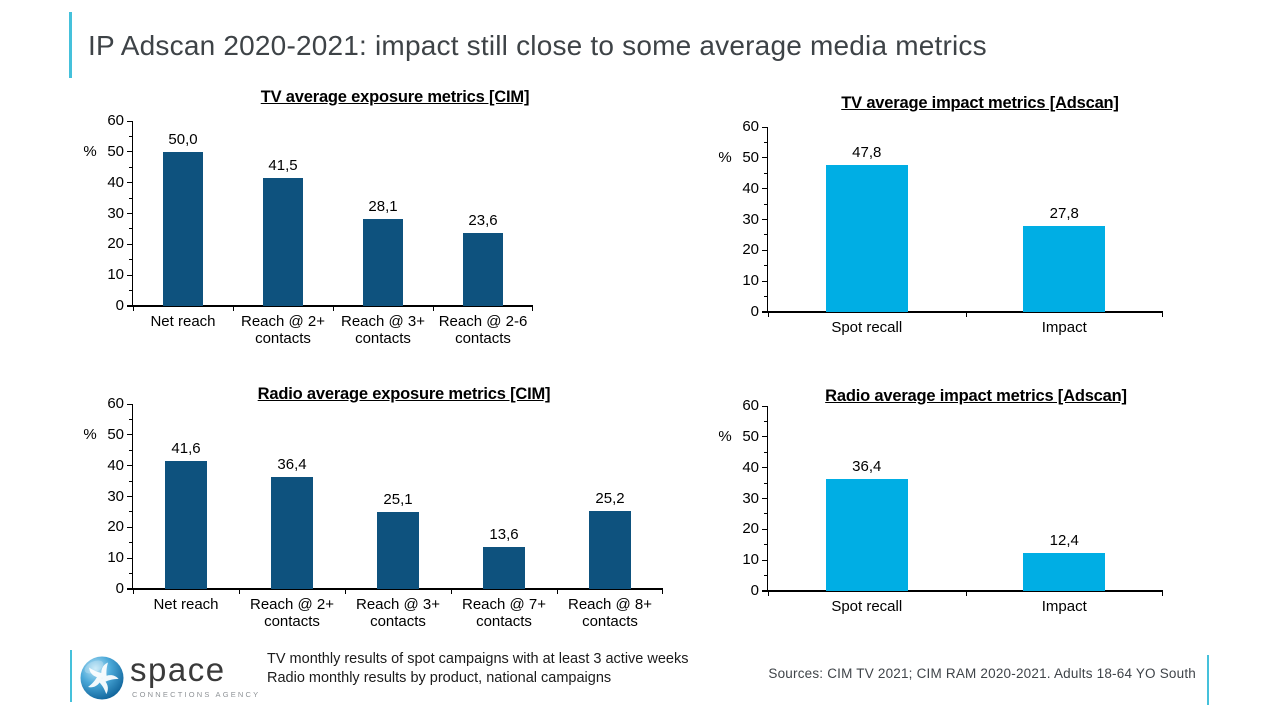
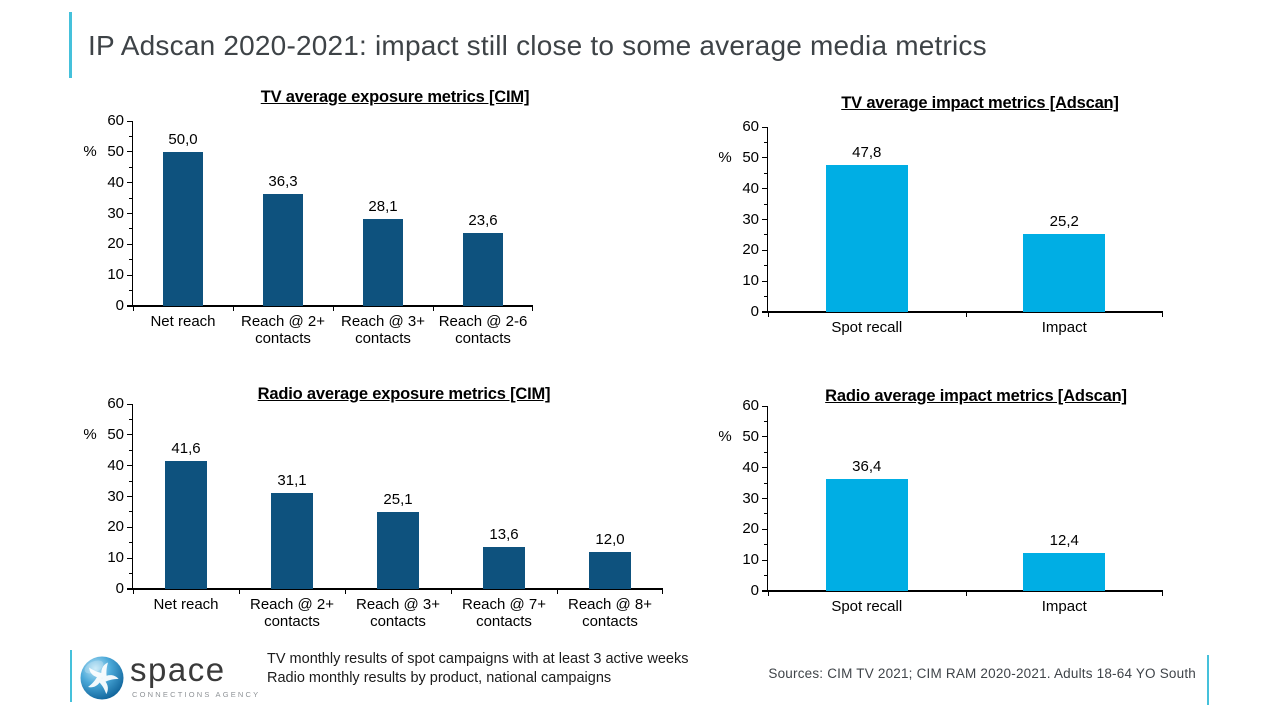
TV average exposure metrics [CIM]/Reach @ 2+ contacts: 41,5 -> 36,3
TV average impact metrics [Adscan]/Impact: 27,8 -> 25,2
Radio average exposure metrics [CIM]/Reach @ 2+ contacts: 36,4 -> 31,1
Radio average exposure metrics [CIM]/Reach @ 8+ contacts: 25,2 -> 12,0
